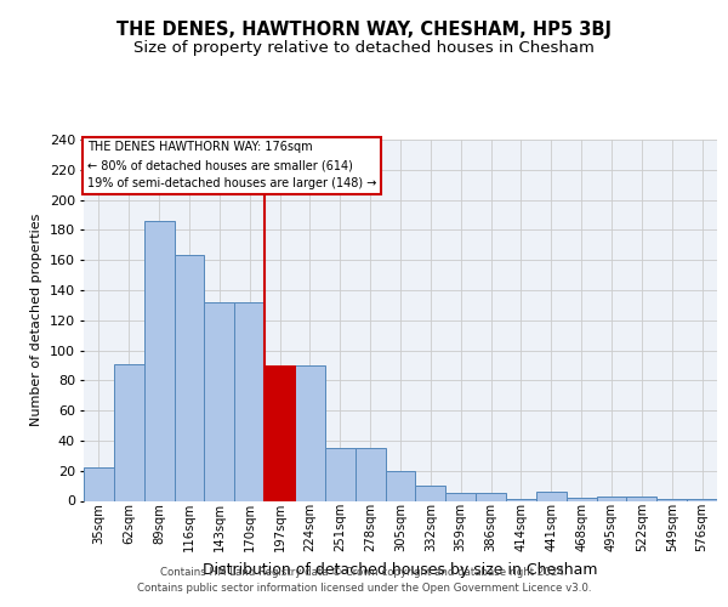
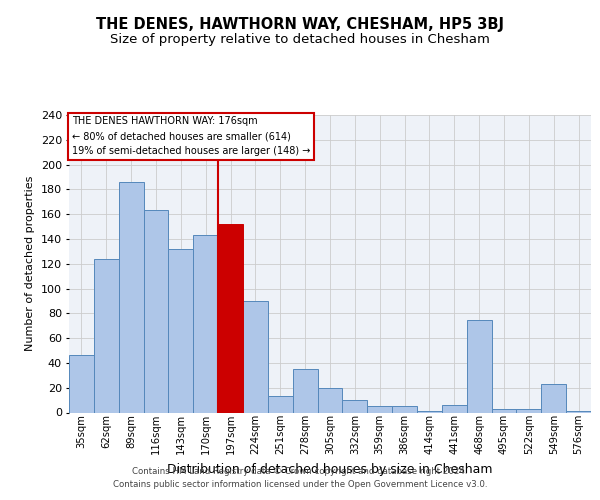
35sqm: 22 -> 46
62sqm: 91 -> 124
170sqm: 132 -> 143
197sqm: 90 -> 152
251sqm: 35 -> 13
468sqm: 2 -> 75
549sqm: 1 -> 23
